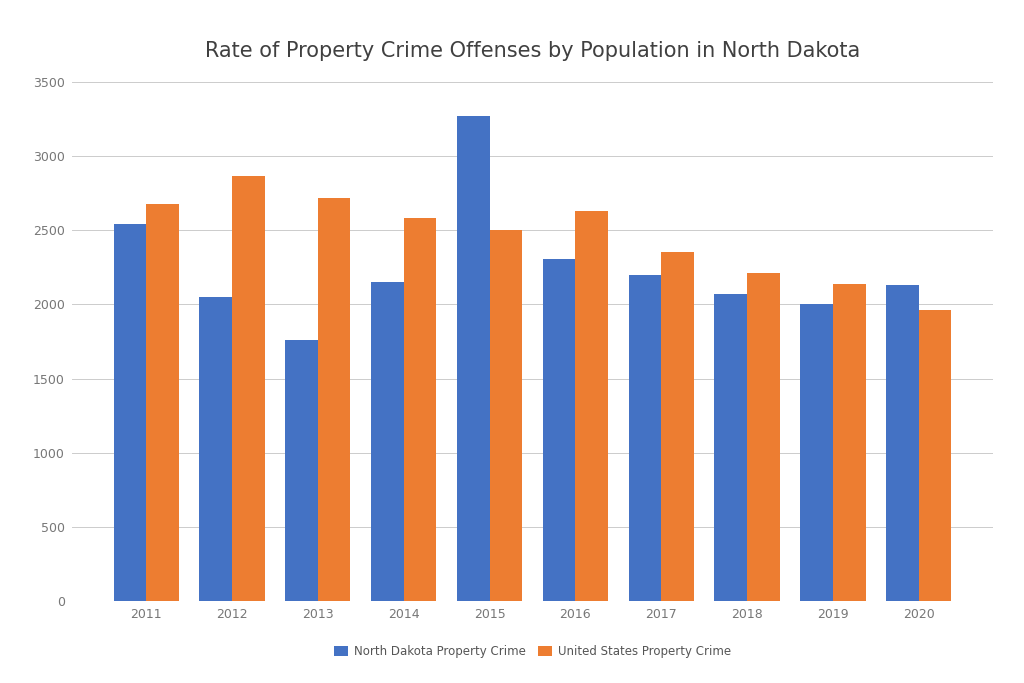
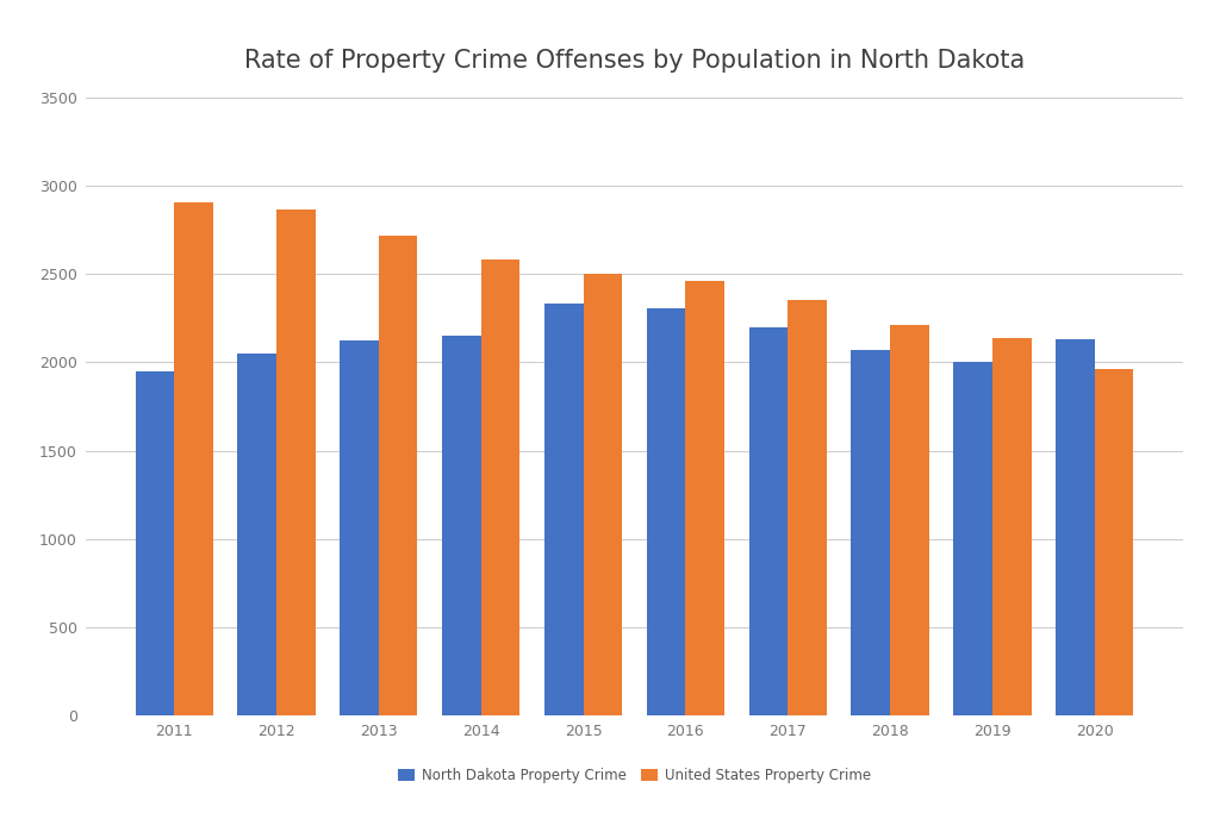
North Dakota Property Crime/2011: 2540 -> 1950
United States Property Crime/2011: 2680 -> 2900
North Dakota Property Crime/2013: 1760 -> 2120
North Dakota Property Crime/2015: 3270 -> 2340
United States Property Crime/2016: 2630 -> 2460
